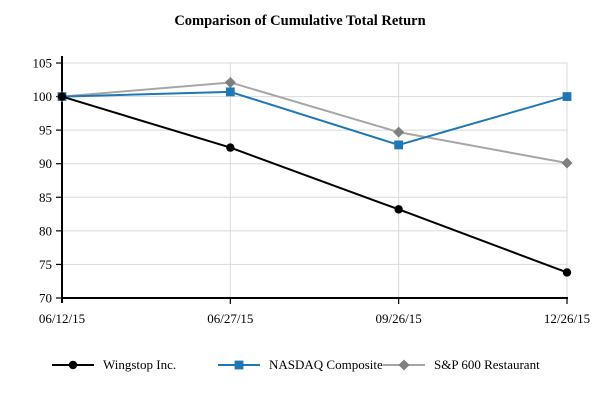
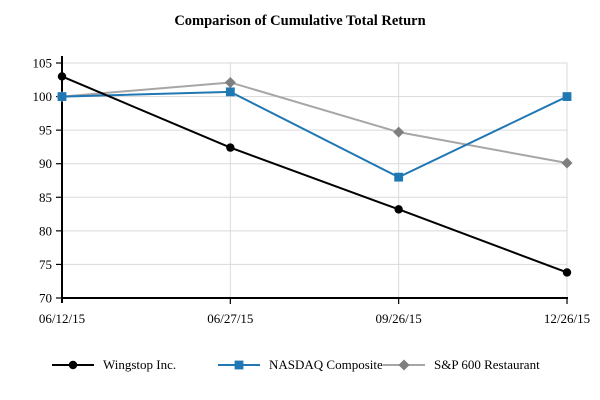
Wingstop Inc./06/12/15: 100 -> 103
NASDAQ Composite/09/26/15: 93 -> 88
